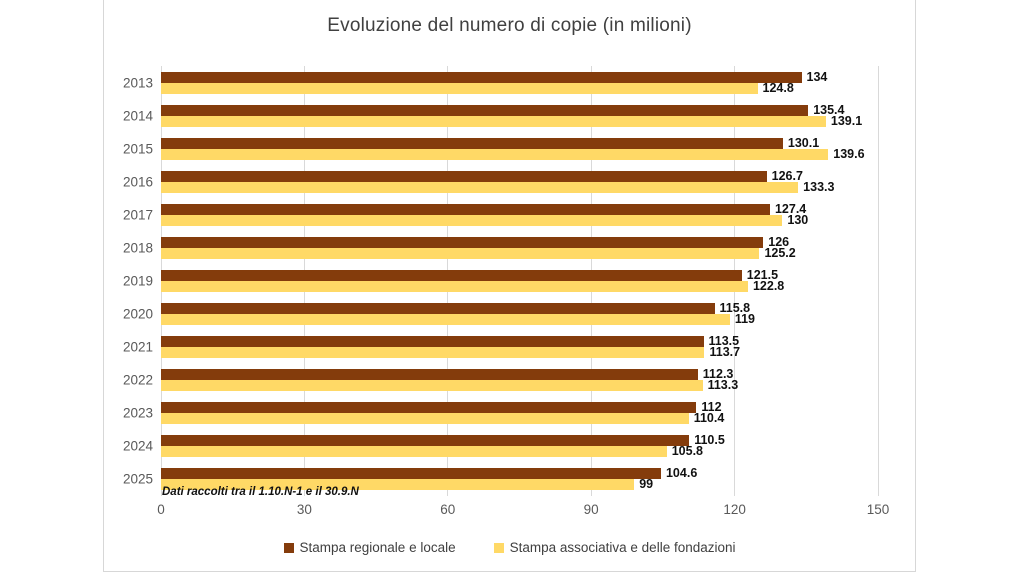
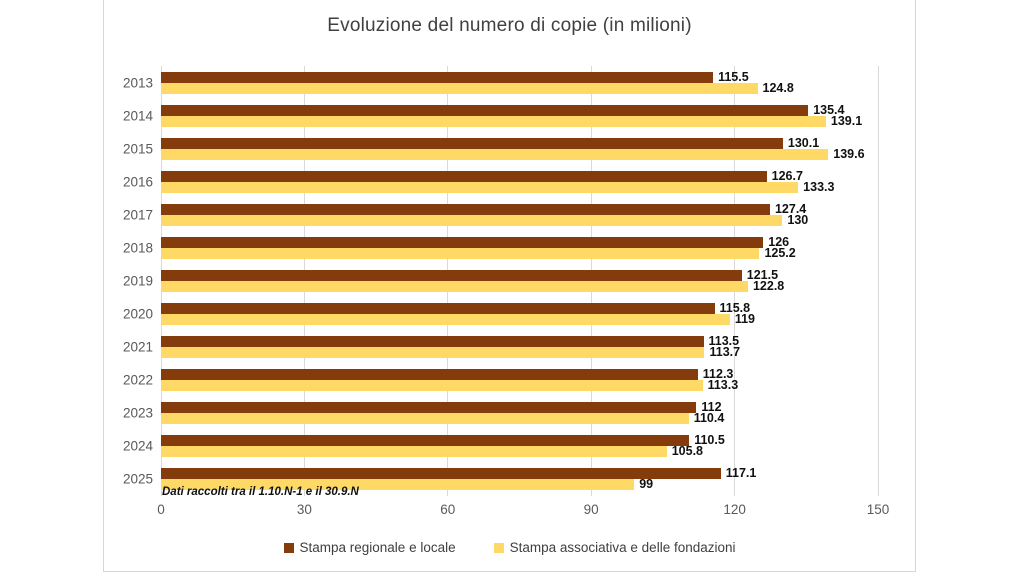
Stampa regionale e locale/2013: 134 -> 115.5
Stampa regionale e locale/2025: 104.6 -> 117.1
